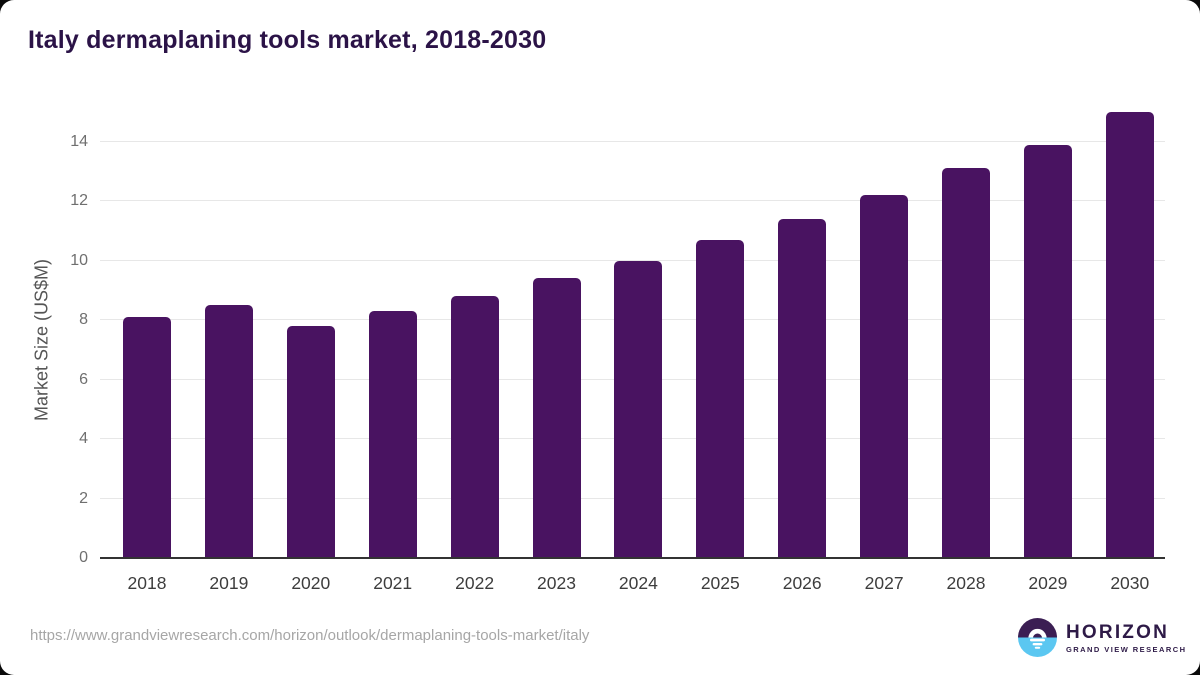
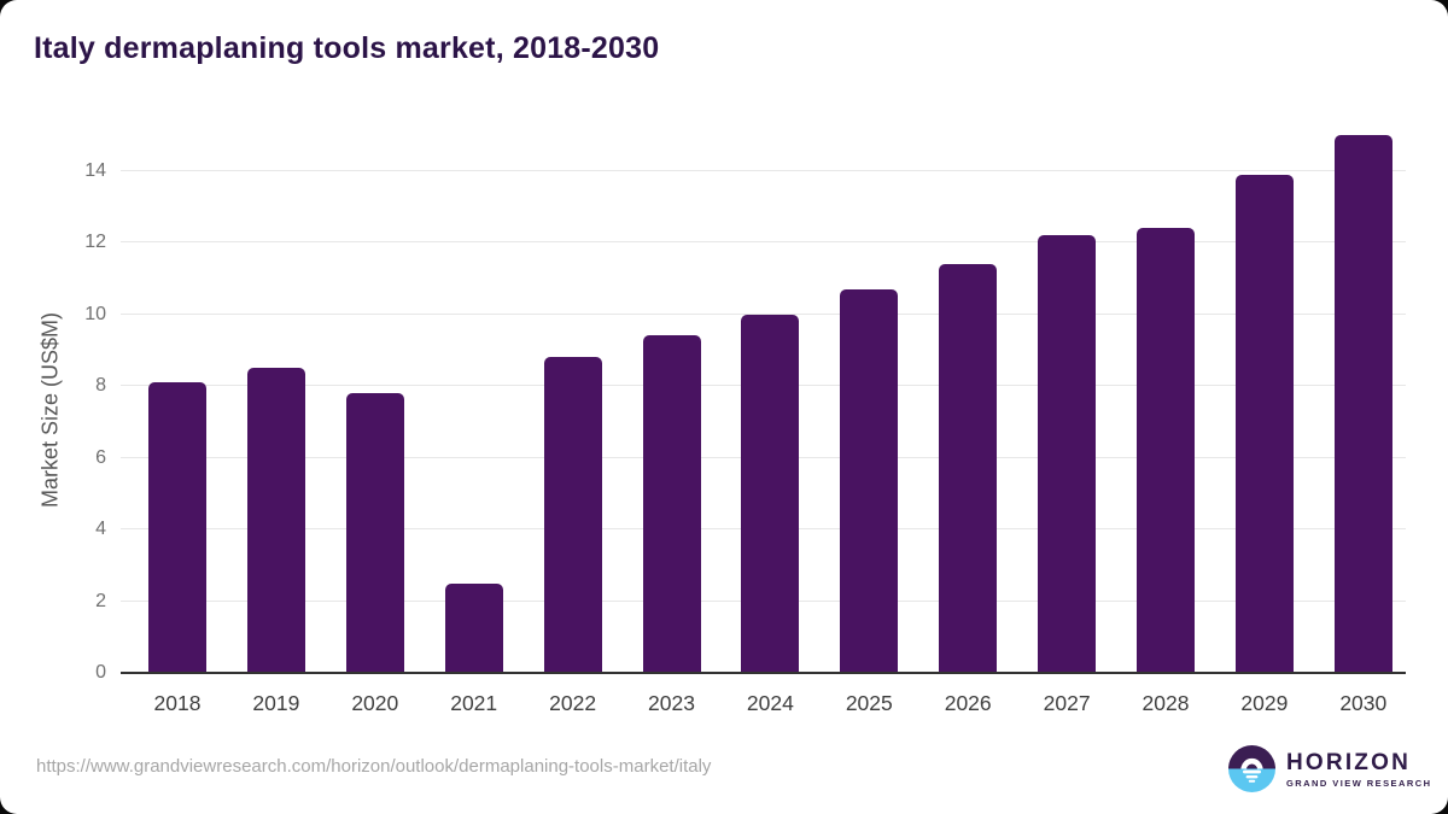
2021: 8.3 -> 2.5
2028: 13.1 -> 12.4
